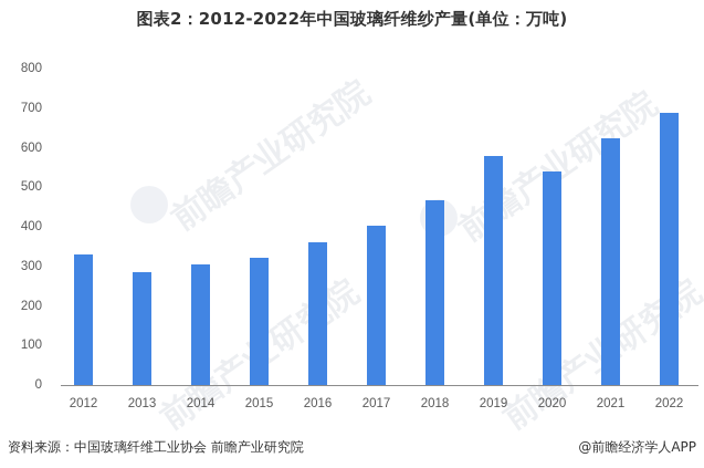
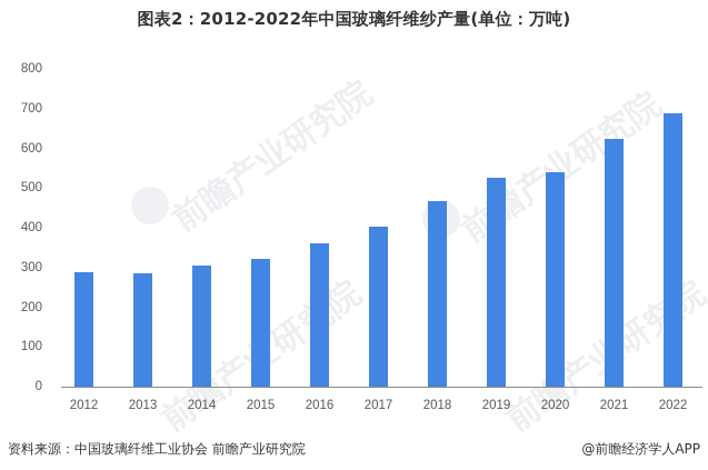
2012: 330 -> 290
2019: 580 -> 530
